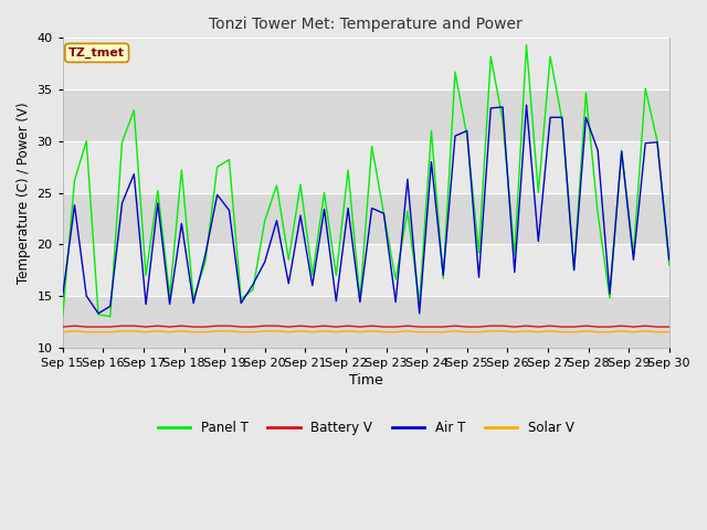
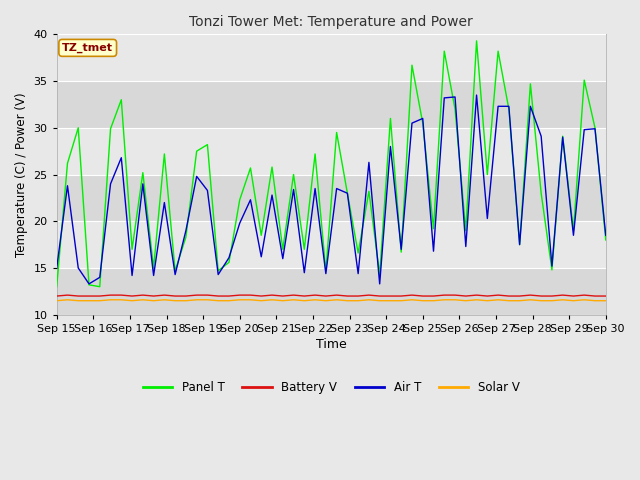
Air T/Sep 20: 18.3 -> 19.8
